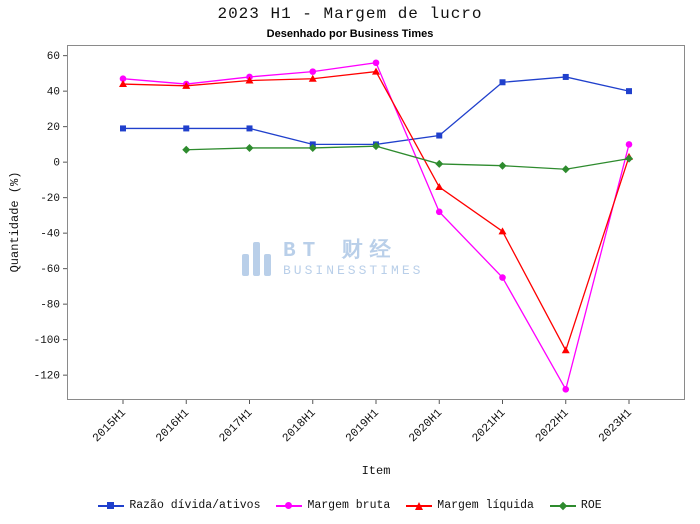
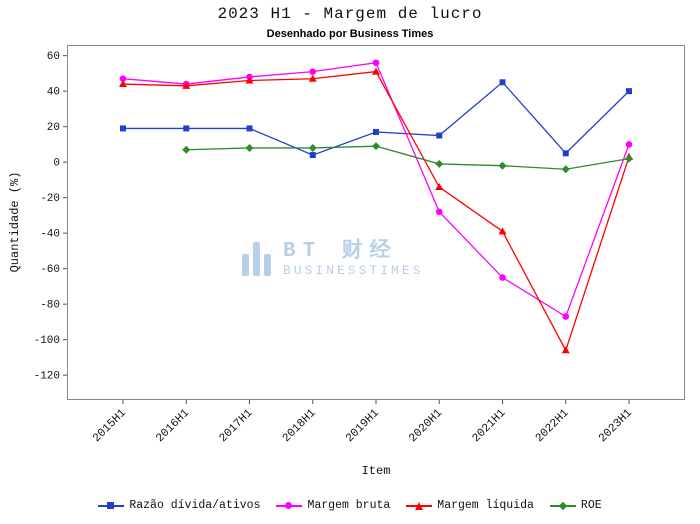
Razão dívida/ativos/2018H1: 10 -> 4
Razão dívida/ativos/2019H1: 10 -> 17
Razão dívida/ativos/2022H1: 48 -> 5
Margem bruta/2022H1: -128 -> -87
